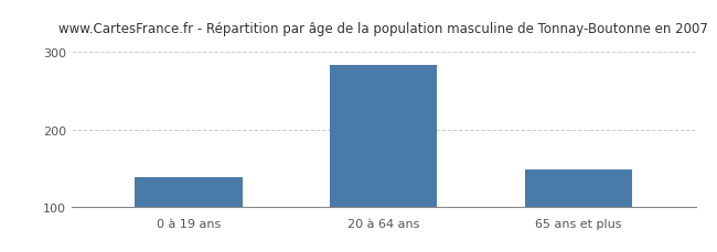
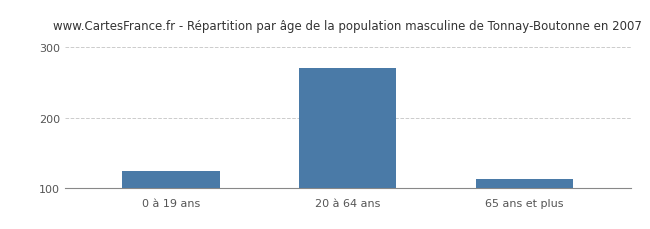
0 à 19 ans: 138 -> 124
20 à 64 ans: 284 -> 270
65 ans et plus: 148 -> 112
